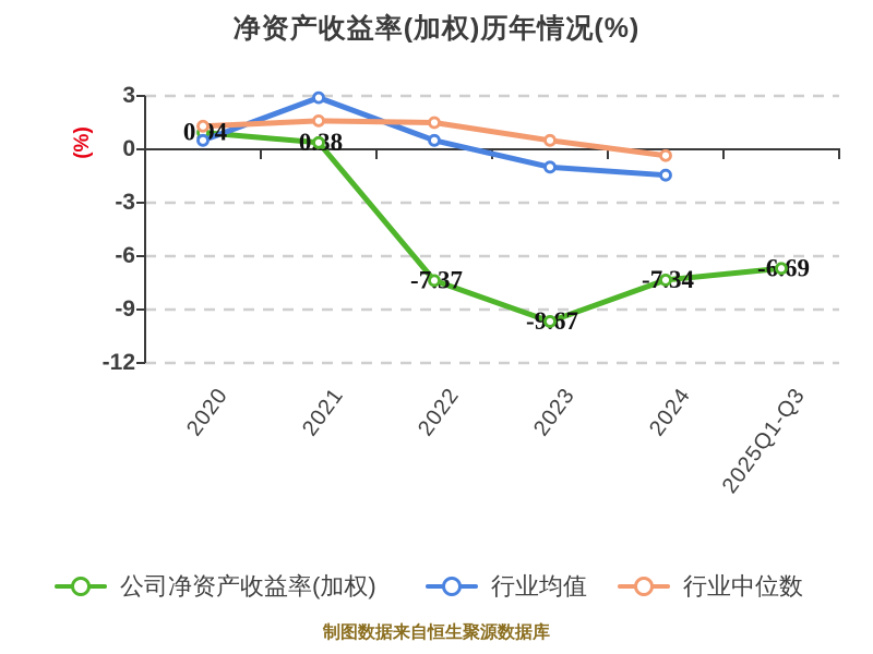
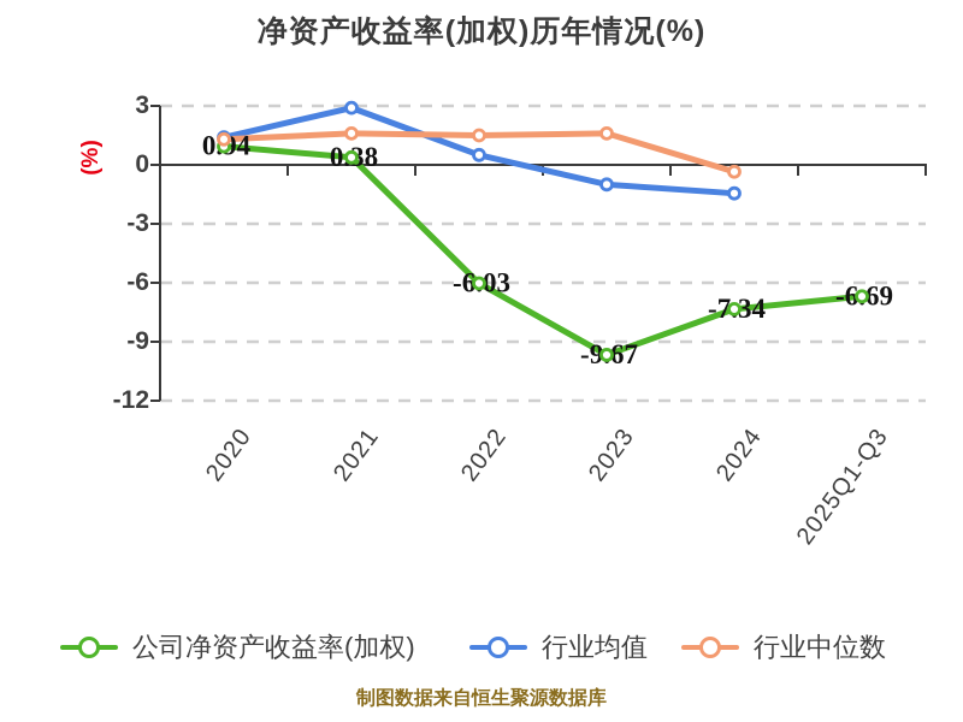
行业均值/2020: 0.5 -> 1.4
公司净资产收益率(加权)/2022: -7.37 -> -6.03
行业中位数/2023: 0.5 -> 1.6
